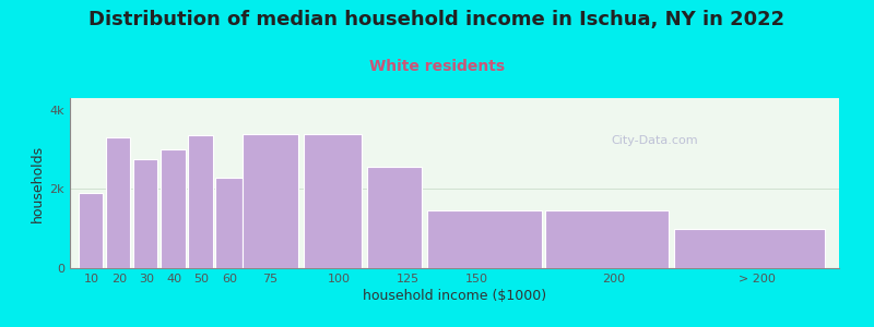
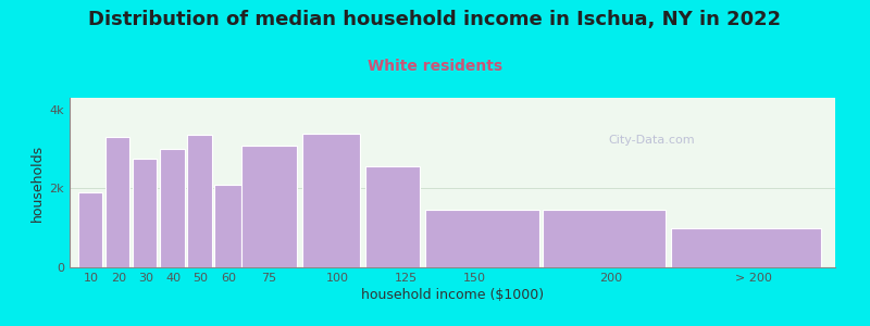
60: 2.30k -> 2.10k
75: 3.40k -> 3.10k
